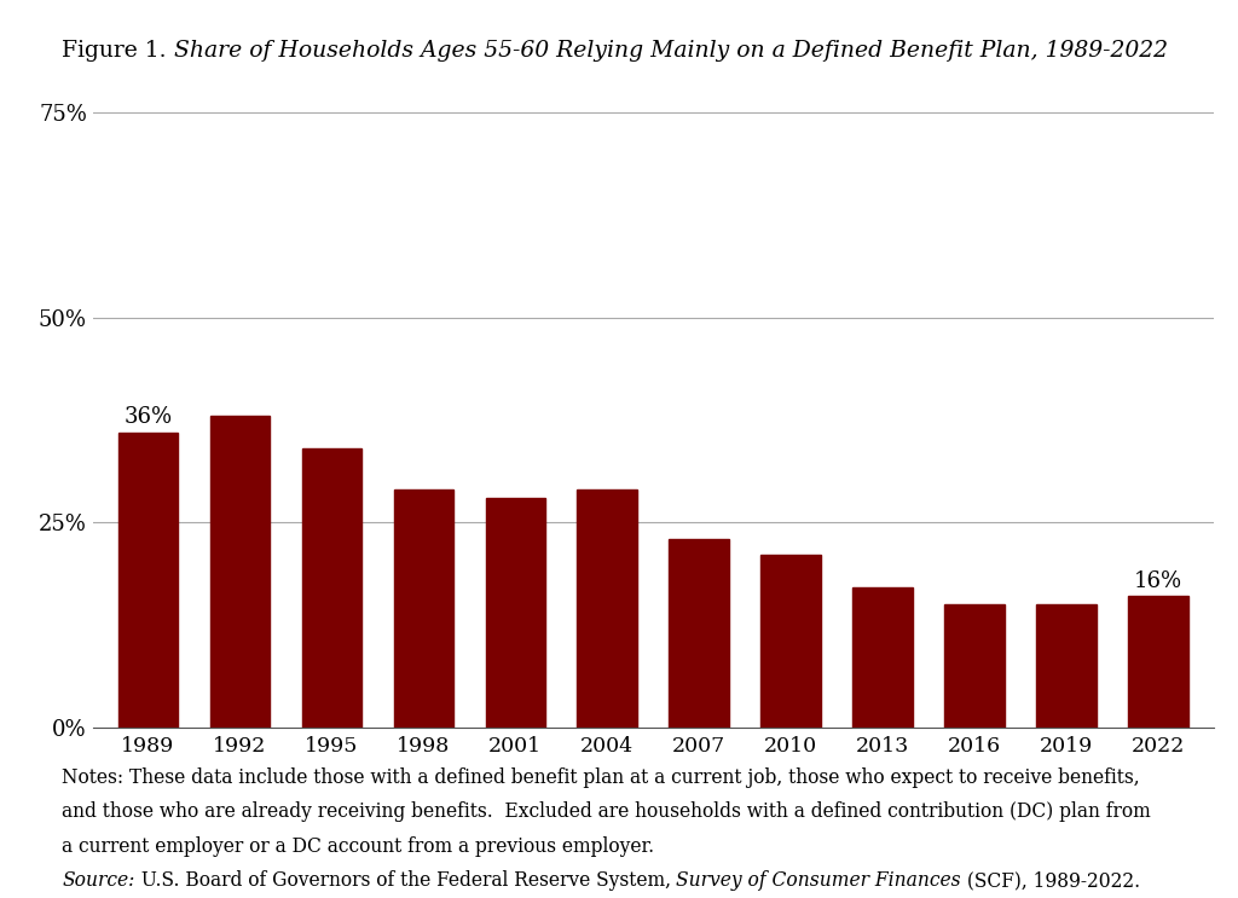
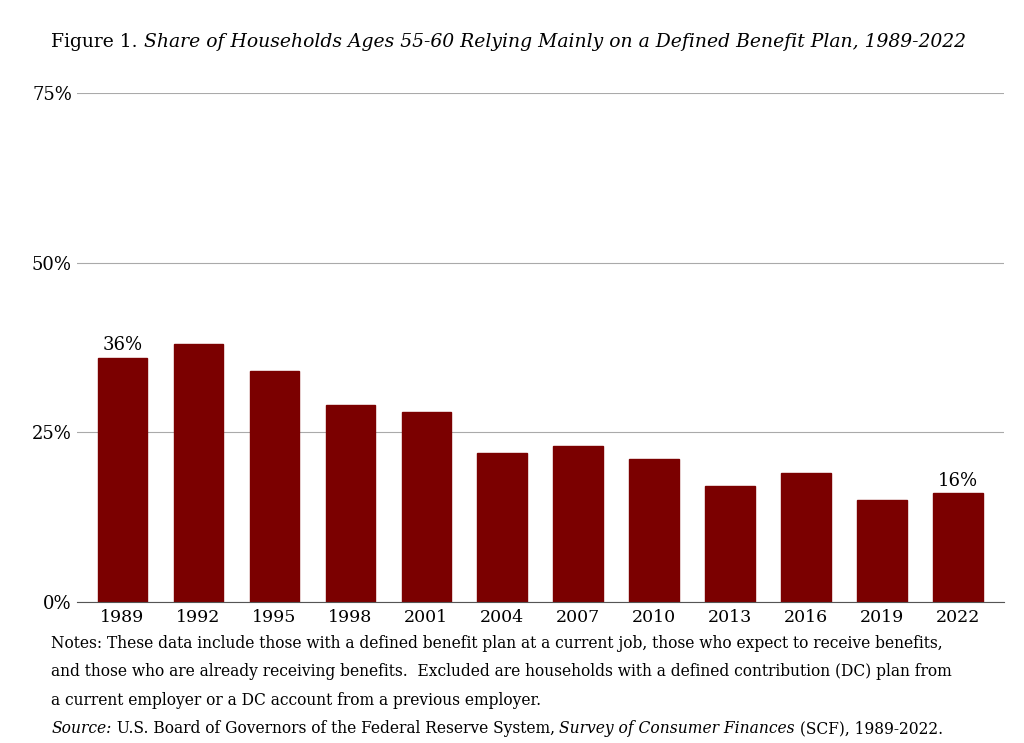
2004: 29% -> 22%
2016: 15% -> 19%
